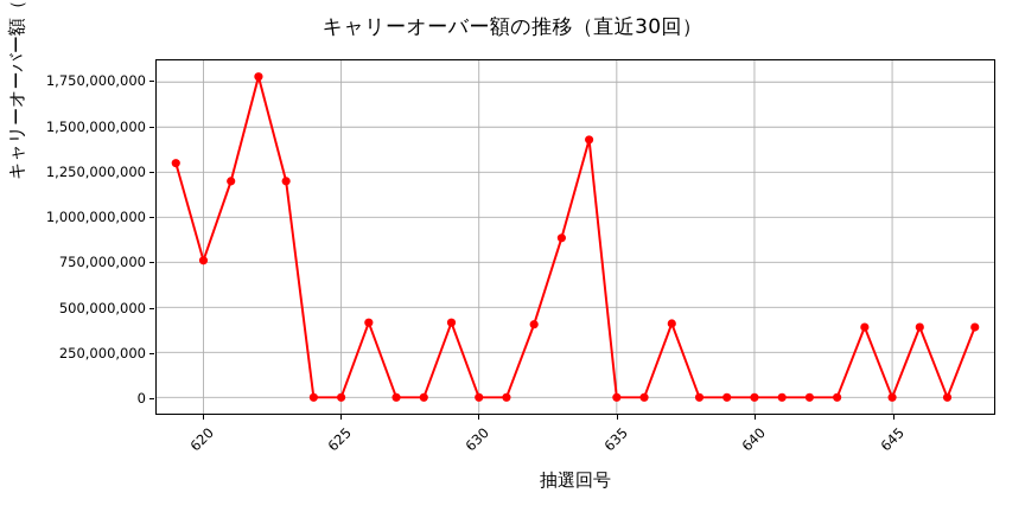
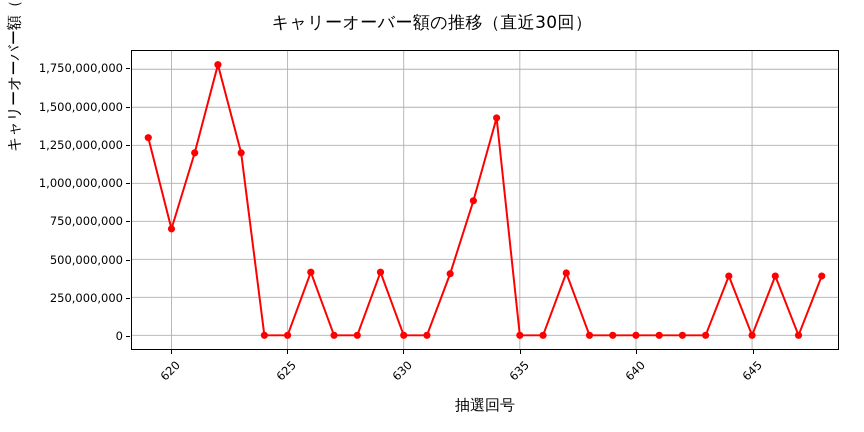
620: 760000000 -> 700000000
